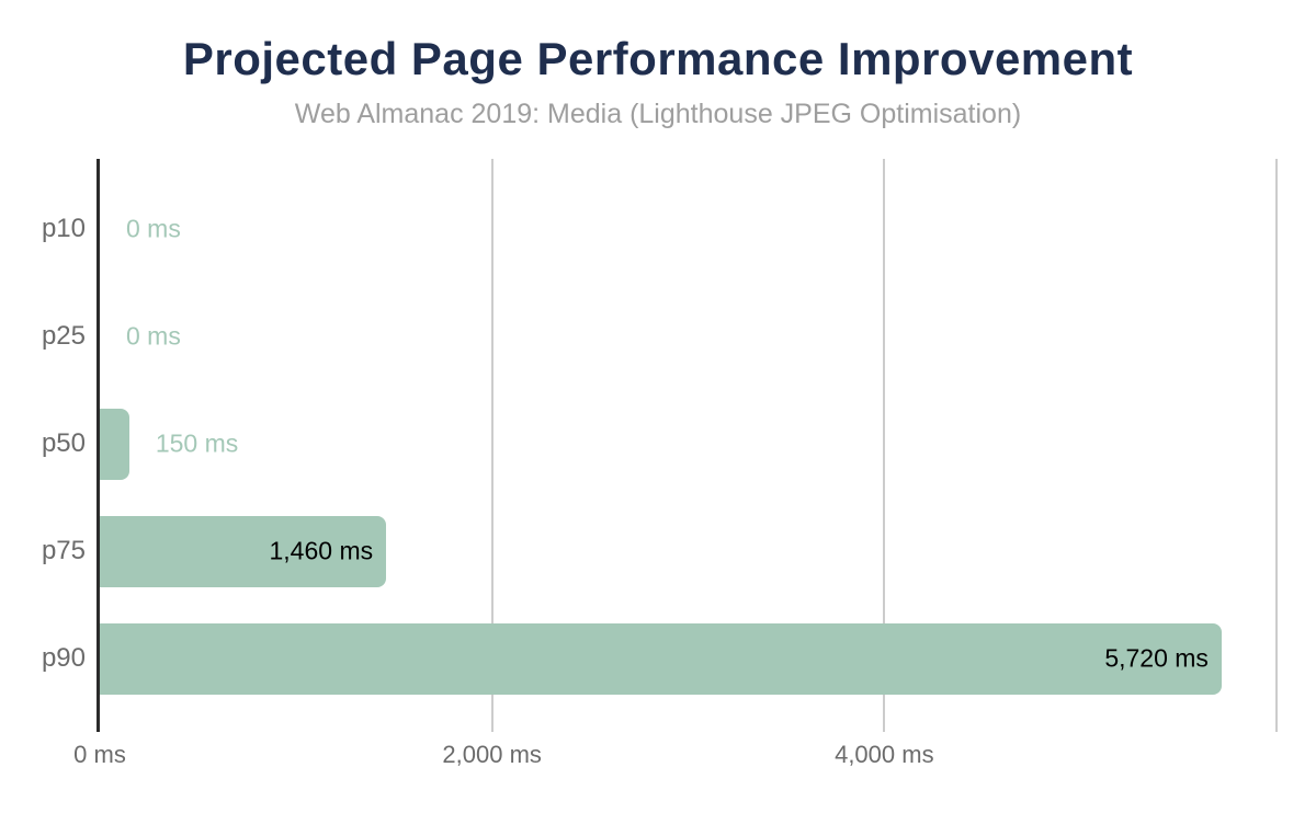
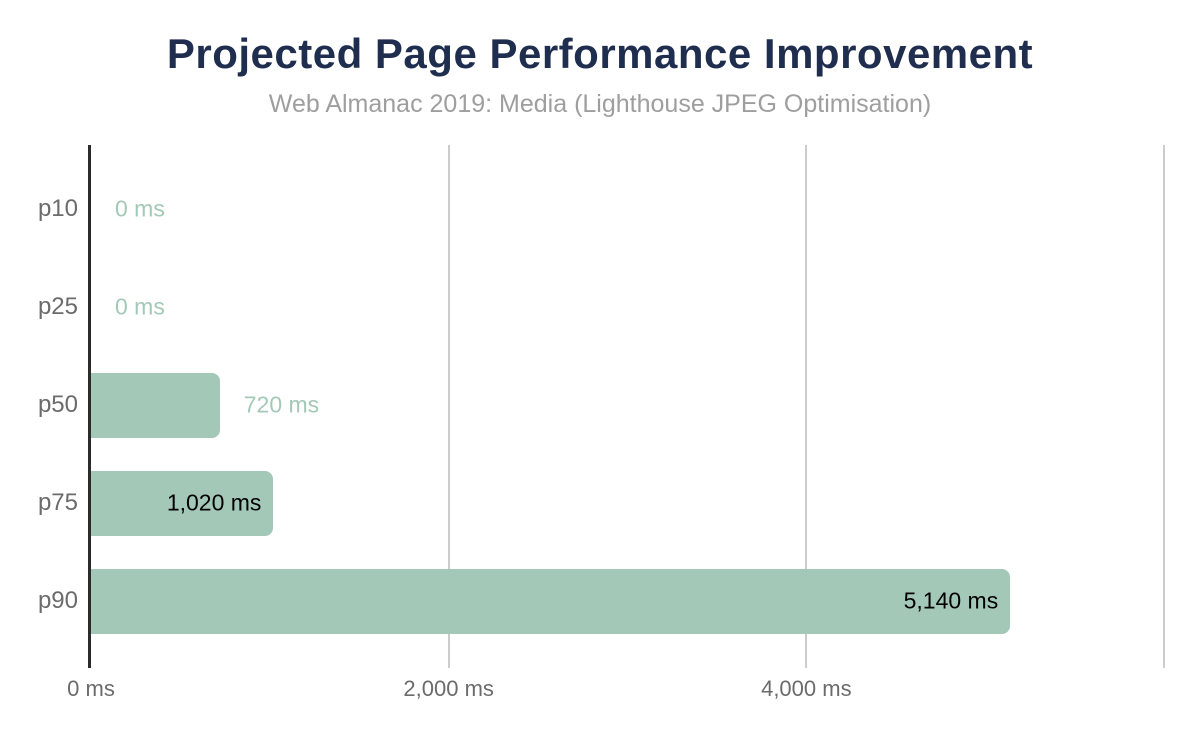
p50: 150 -> 720
p75: 1,460 -> 1,020
p90: 5,720 -> 5,140
